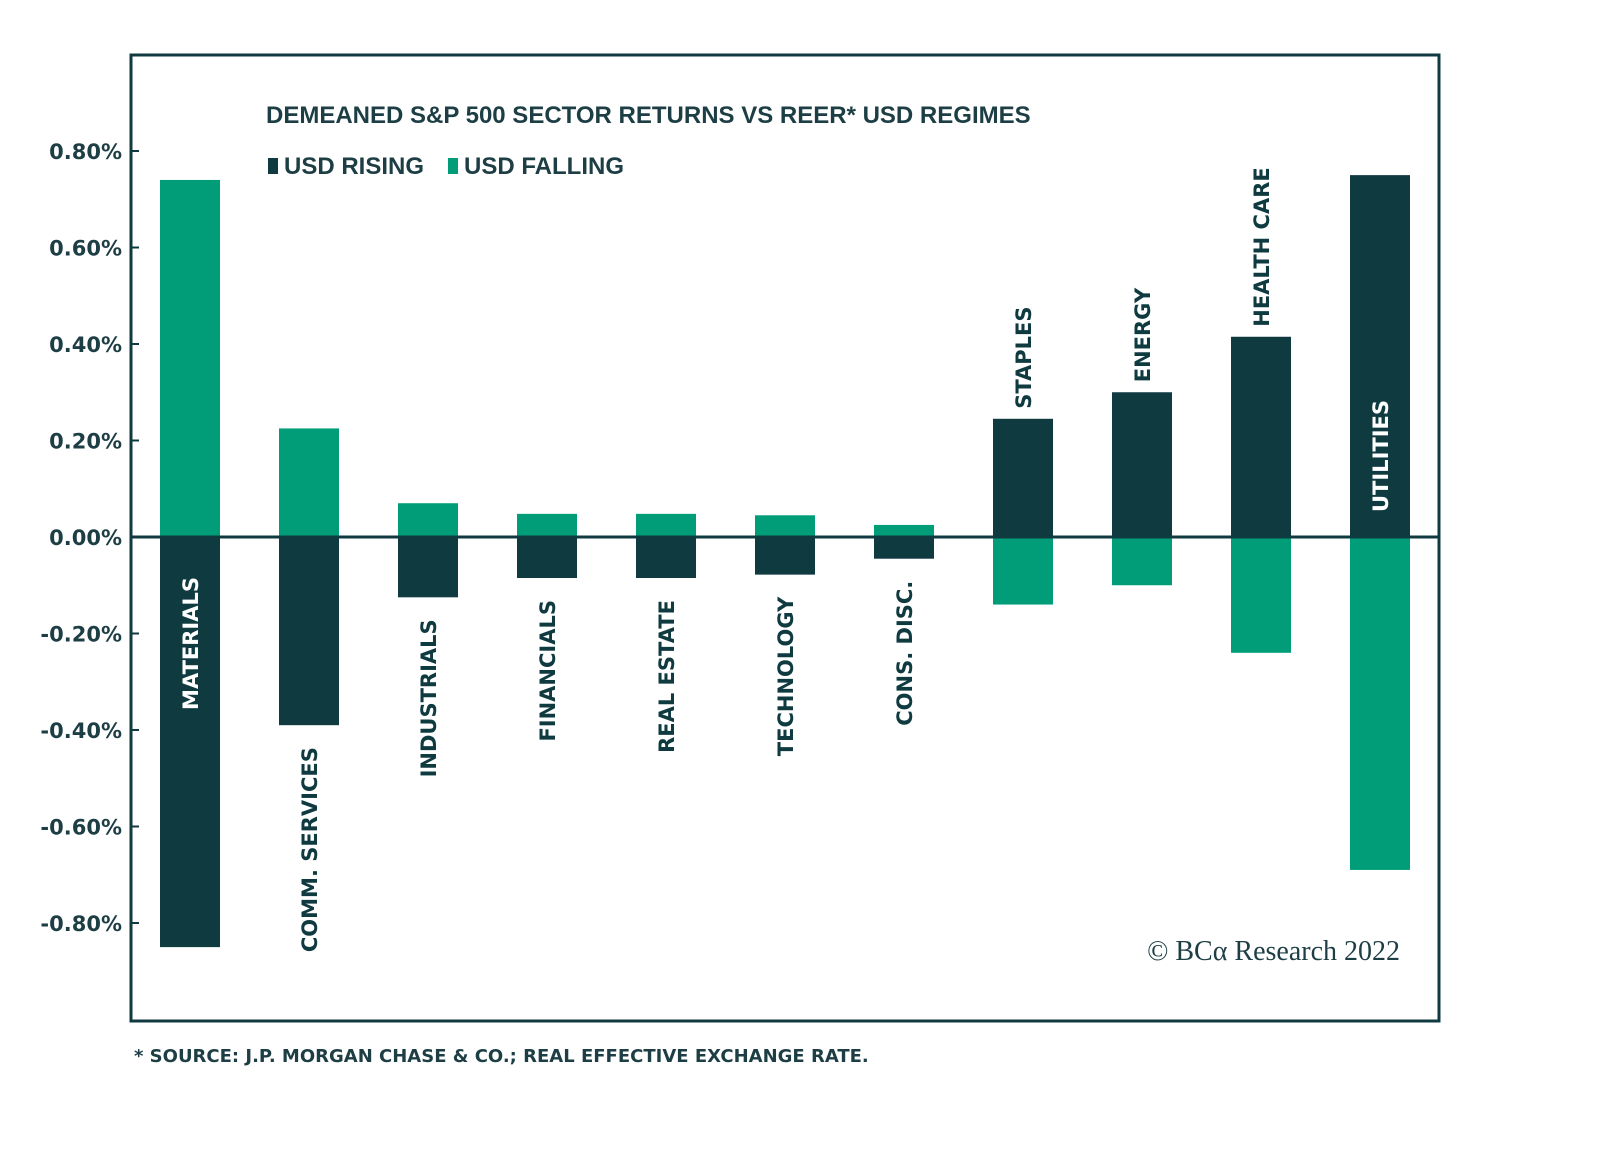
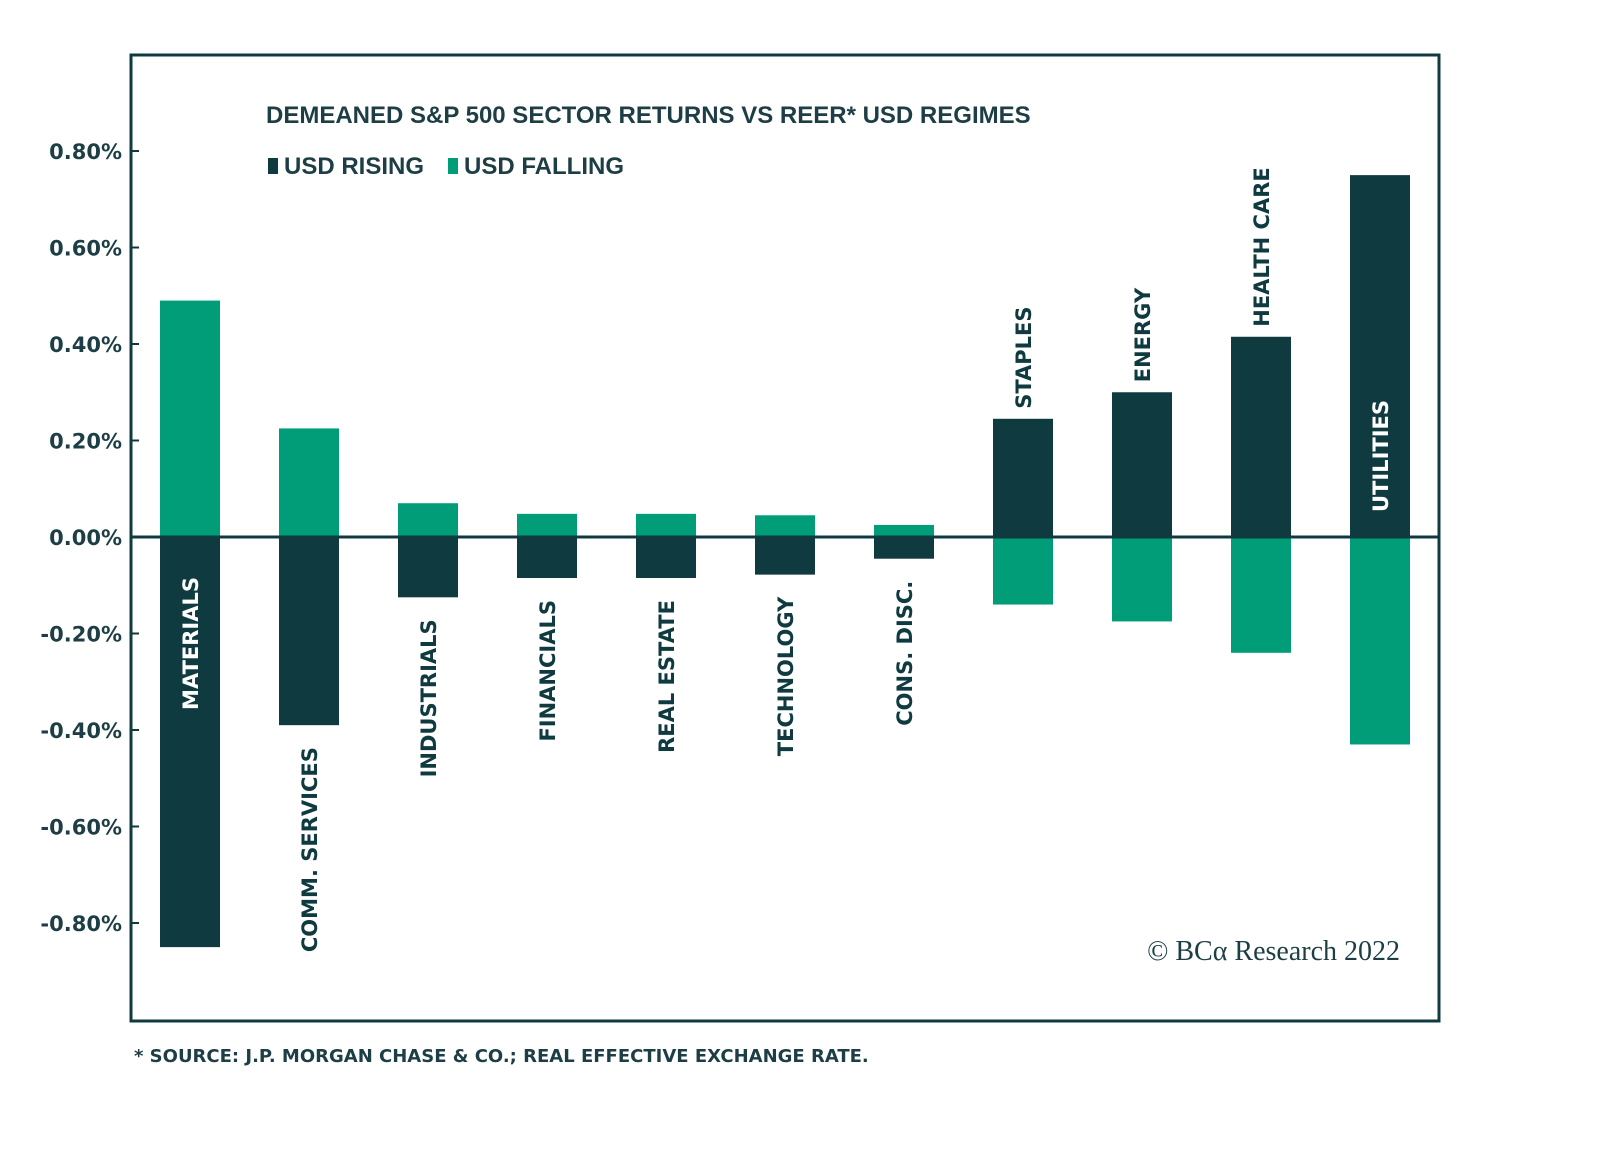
USD FALLING/MATERIALS: 0.74% -> 0.49%
USD FALLING/ENERGY: -0.10% -> -0.17%
USD FALLING/UTILITIES: -0.69% -> -0.43%
